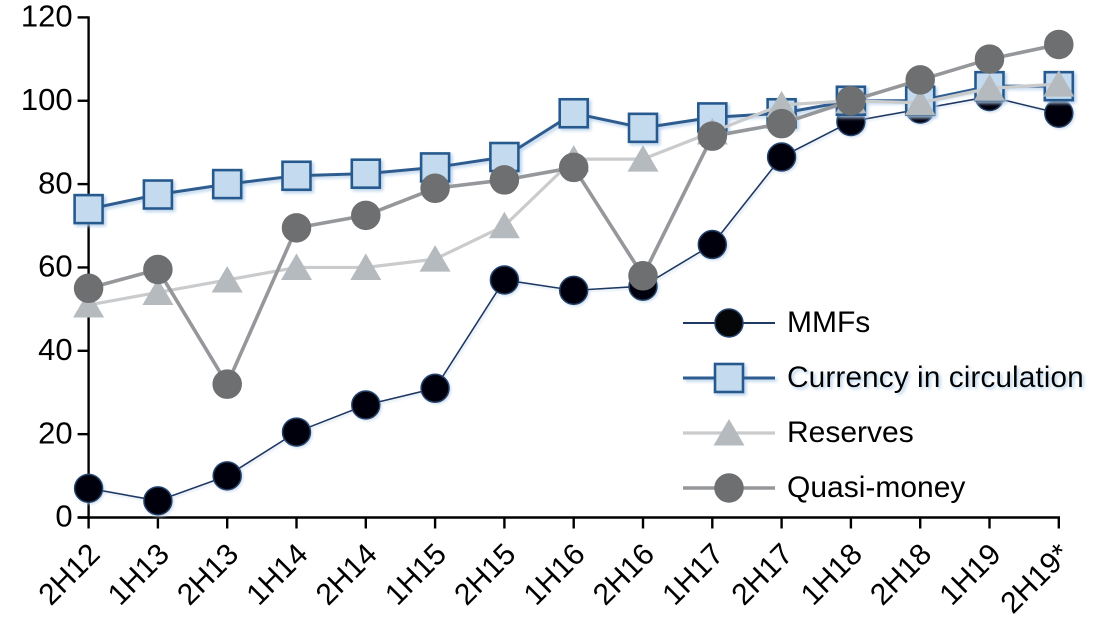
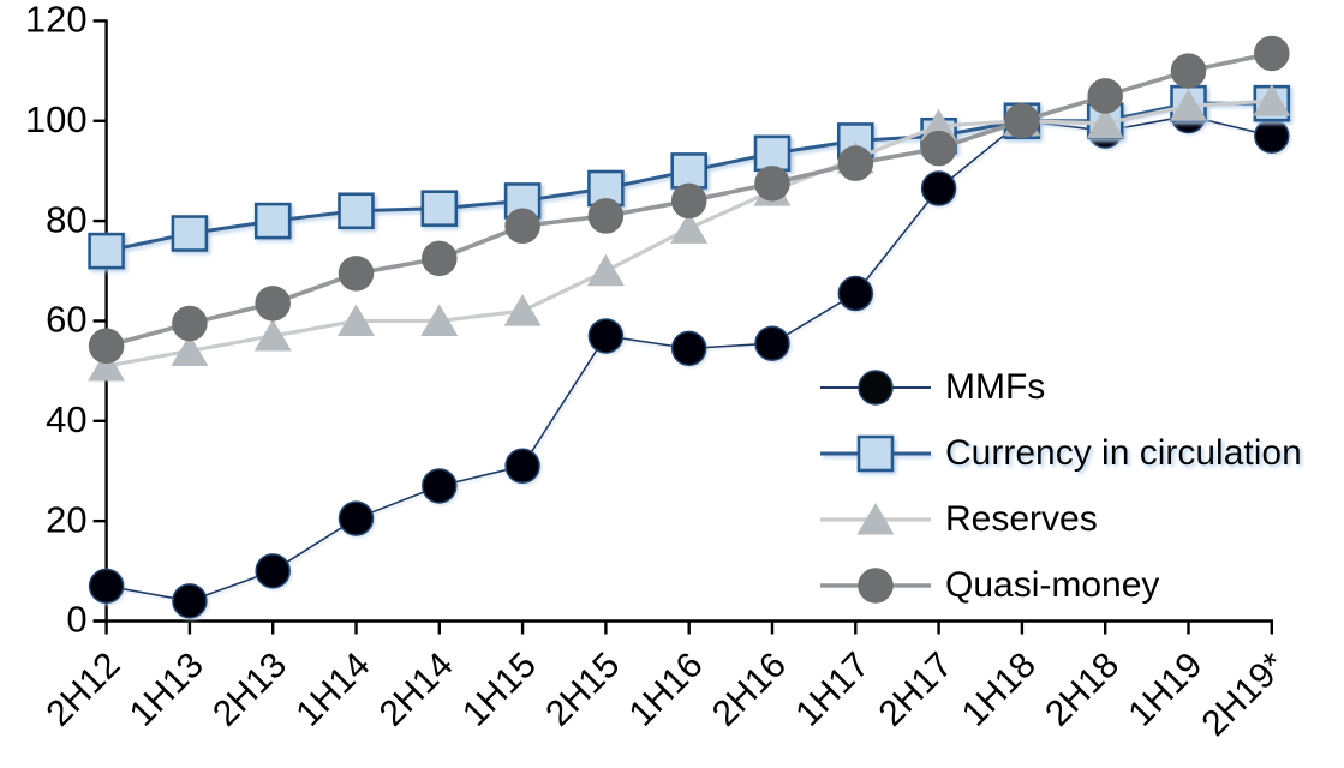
Quasi-money/2H13: 32 -> 64
Currency in circulation/1H16: 97 -> 90
Reserves/1H16: 86 -> 78
Quasi-money/2H16: 58 -> 88
MMFs/1H18: 95 -> 100
